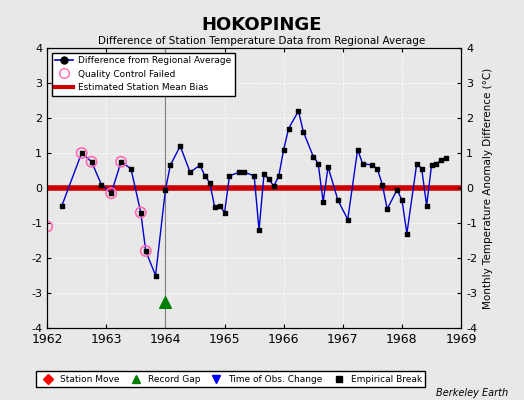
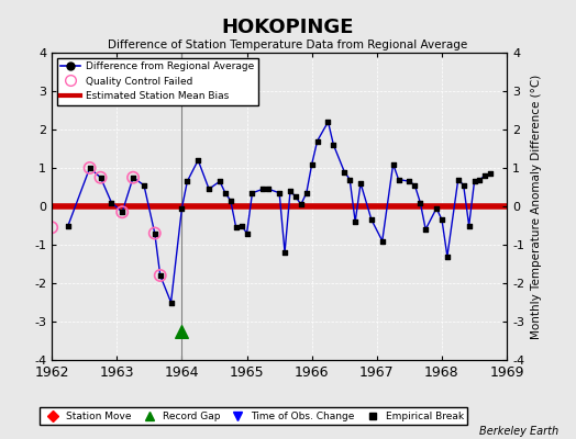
Quality Control Failed/1962: -1.10 -> -0.55
